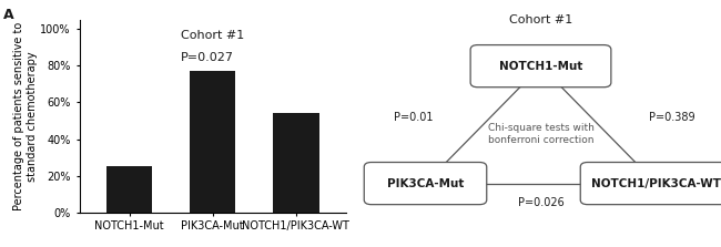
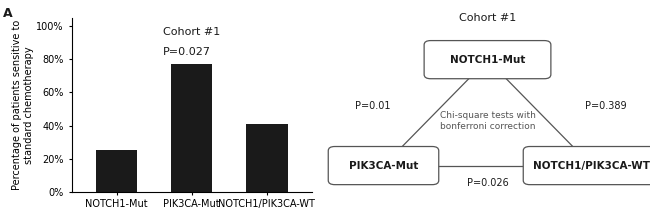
NOTCH1/PIK3CA-WT: 54% -> 41%
